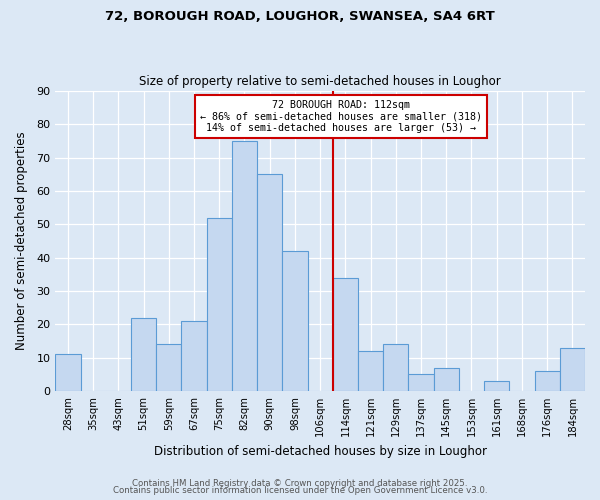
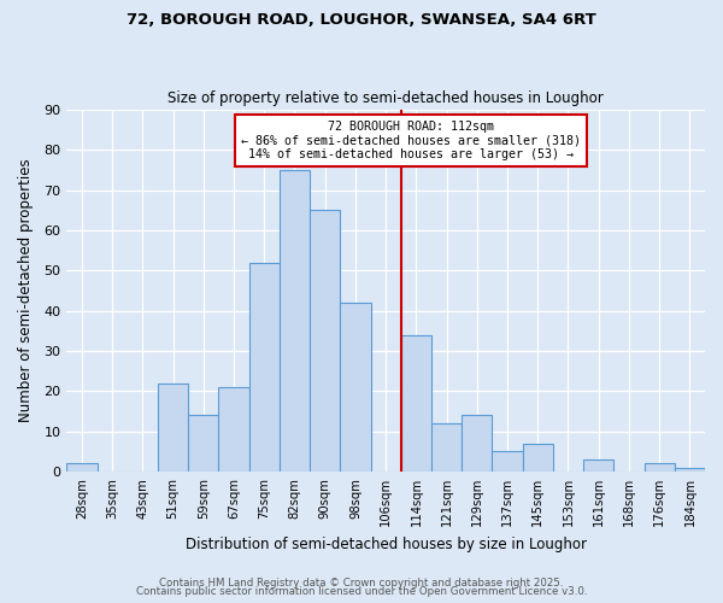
28sqm: 11 -> 2
176sqm: 6 -> 2
184sqm: 13 -> 1
